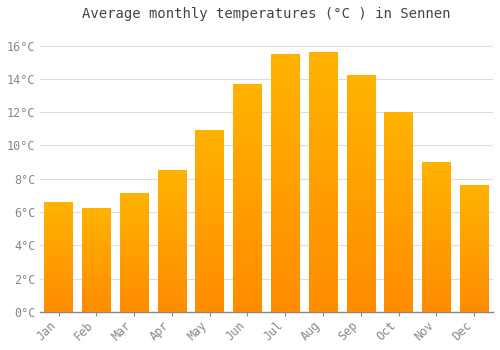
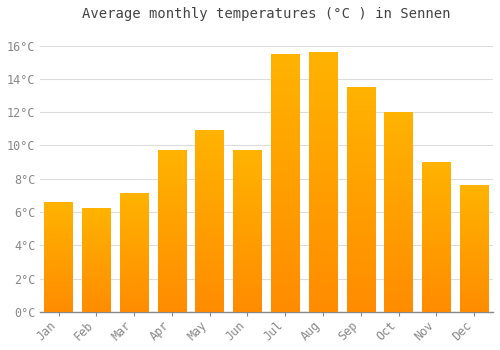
Apr: 8.5°C -> 9.7°C
Jun: 13.7°C -> 9.7°C
Sep: 14.2°C -> 13.5°C
